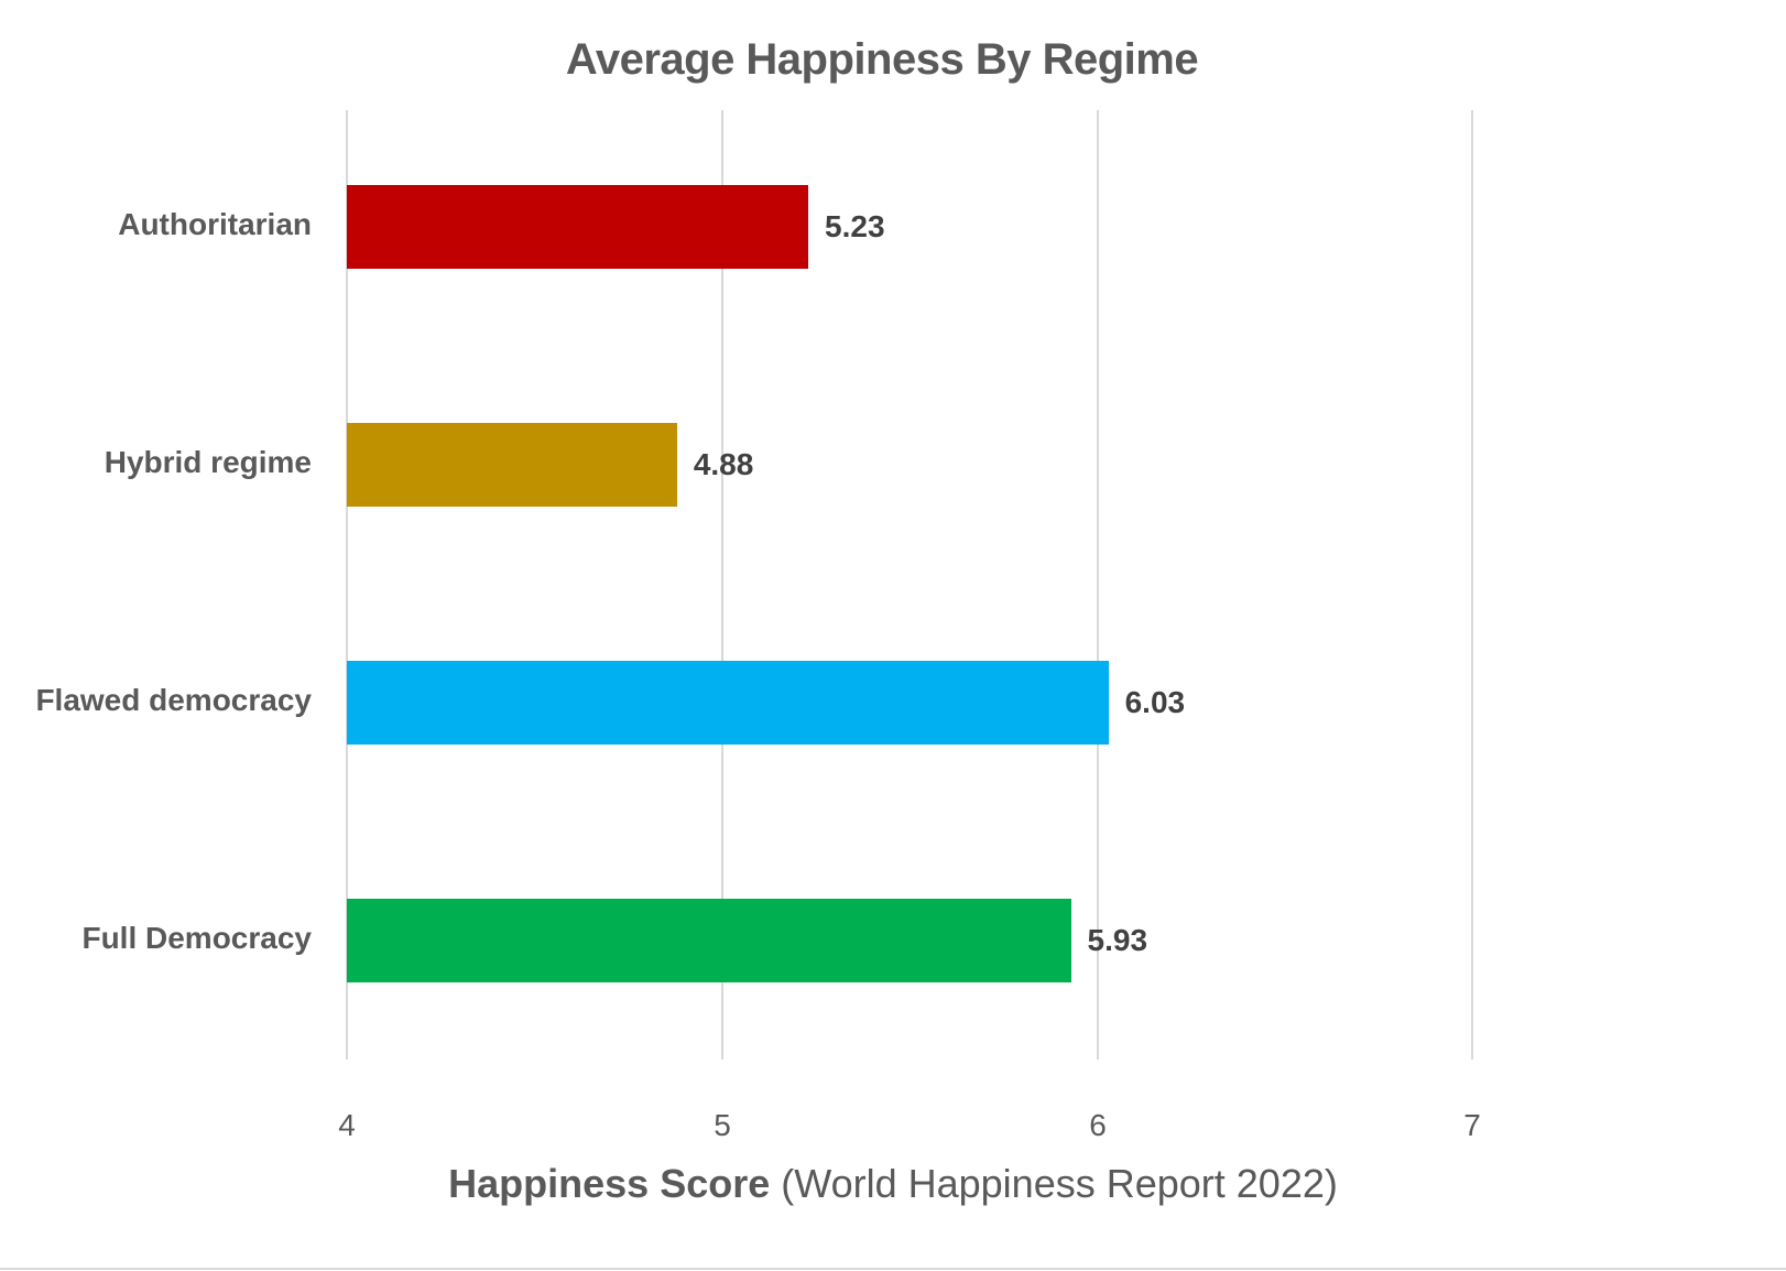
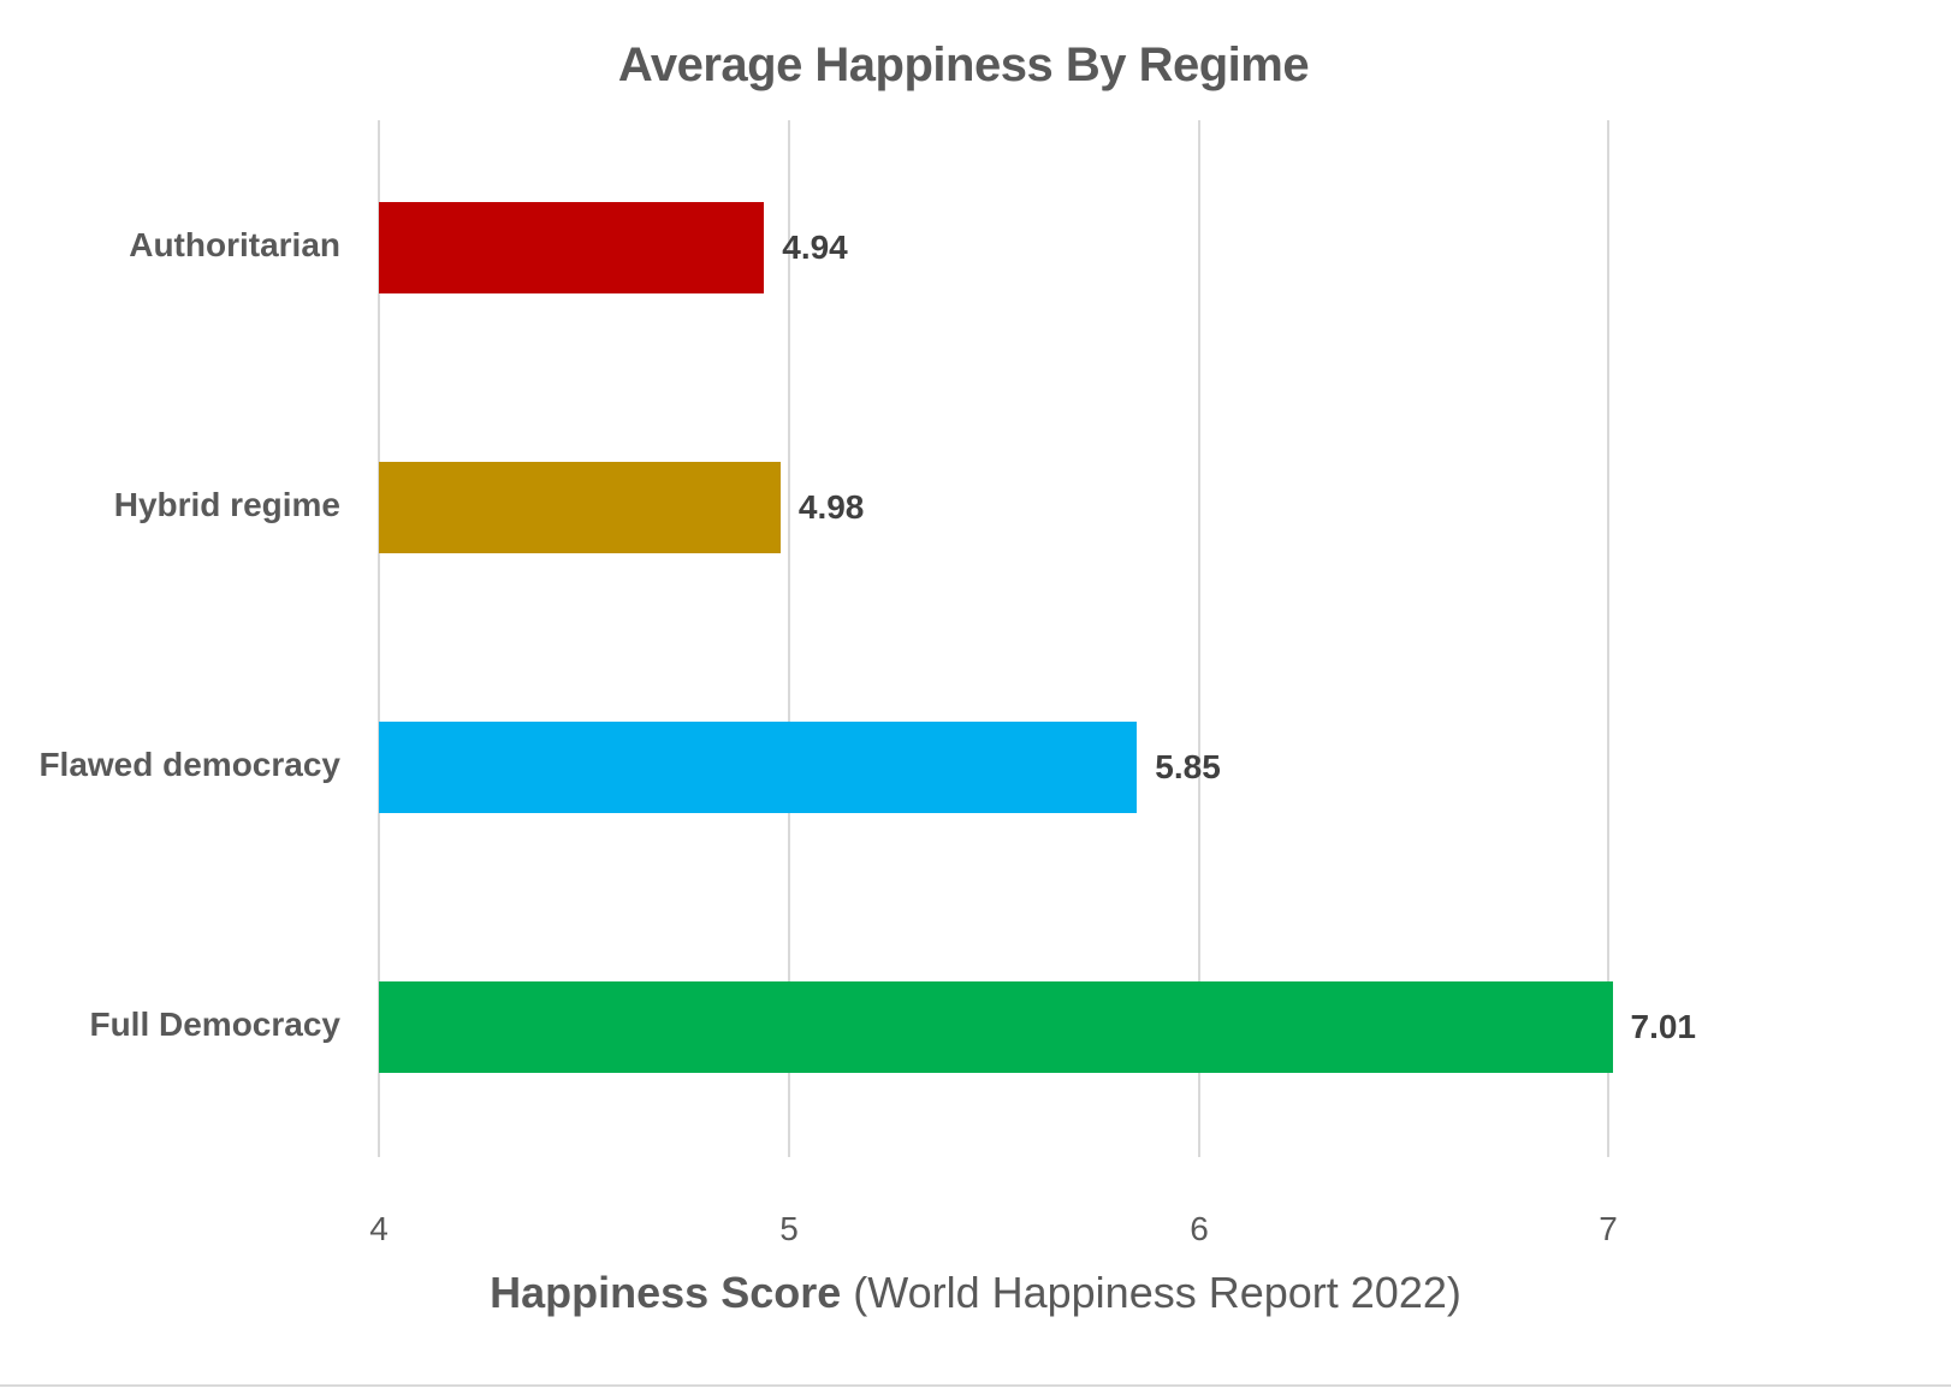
Authoritarian: 5.23 -> 4.94
Hybrid regime: 4.88 -> 4.98
Flawed democracy: 6.03 -> 5.85
Full Democracy: 5.93 -> 7.01
